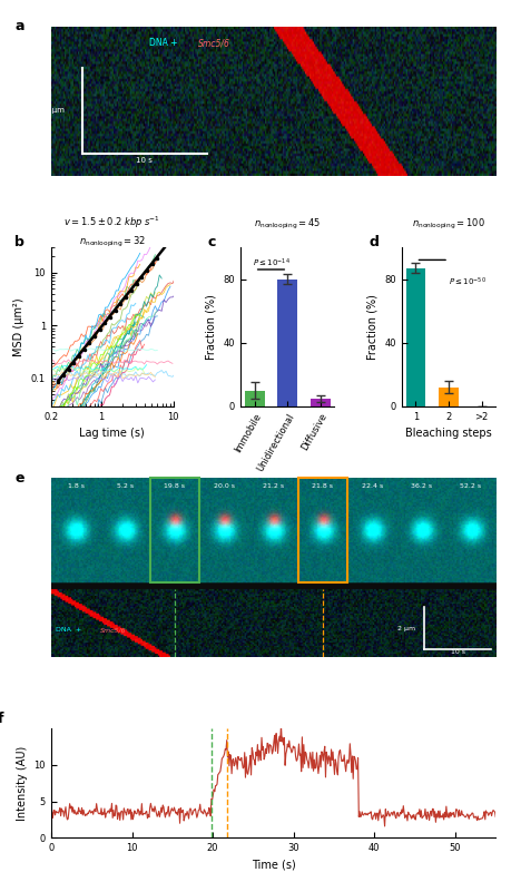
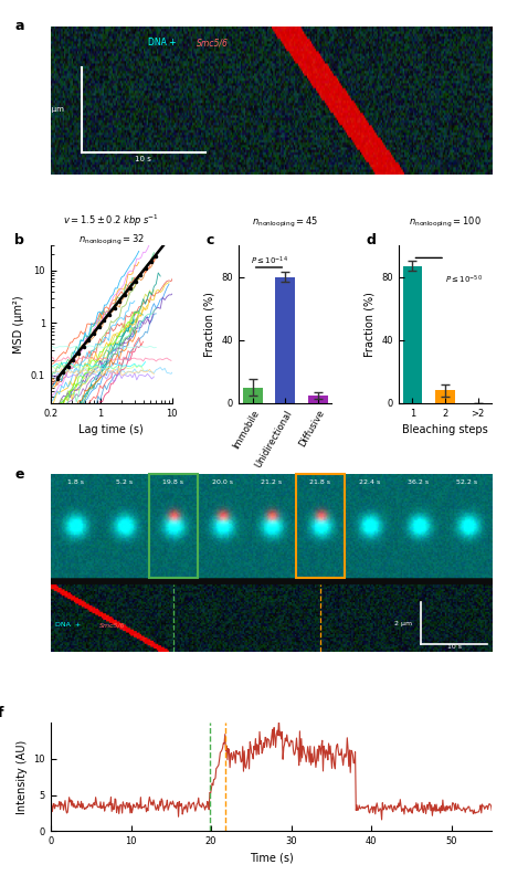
2: 12 -> 8
